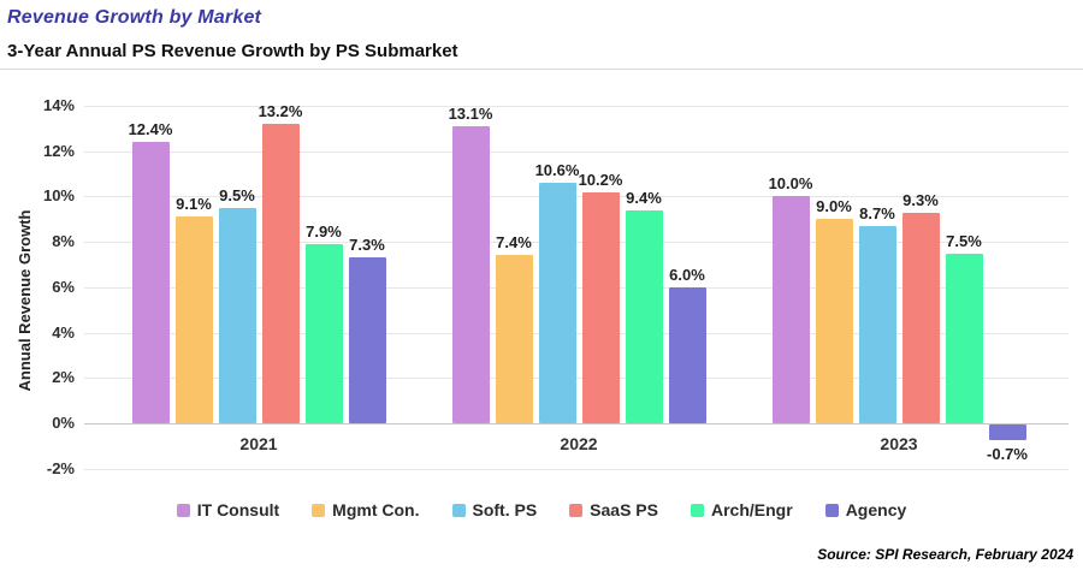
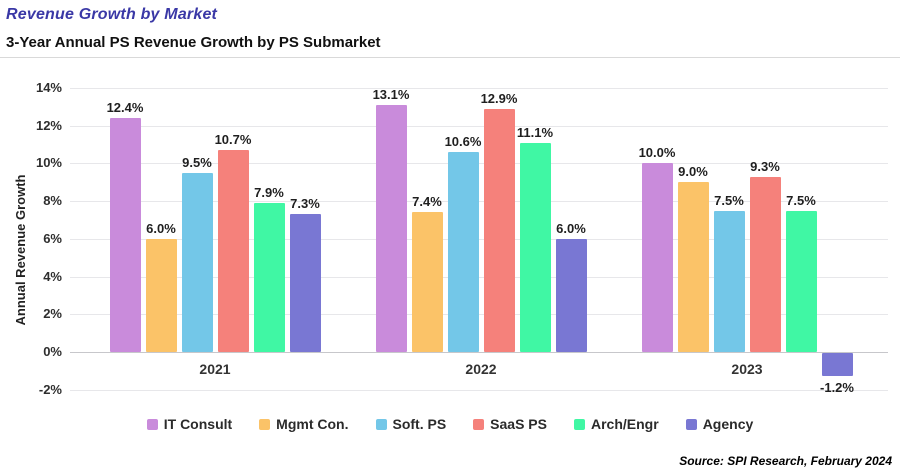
Mgmt Con./2021: 9.1% -> 6.0%
SaaS PS/2021: 13.2% -> 10.7%
SaaS PS/2022: 10.2% -> 12.9%
Arch/Engr/2022: 9.4% -> 11.1%
Soft. PS/2023: 8.7% -> 7.5%
Agency/2023: -0.7% -> -1.2%
